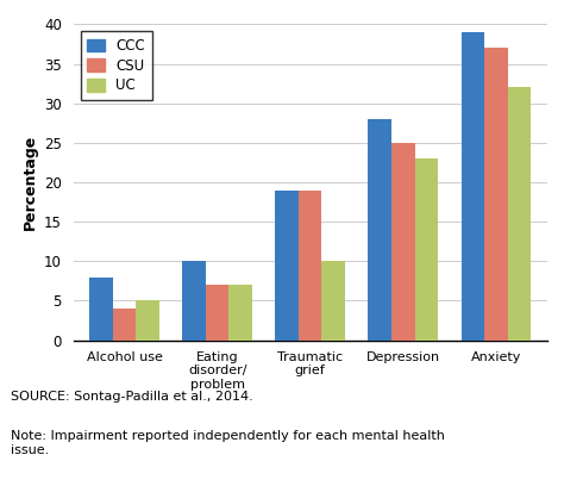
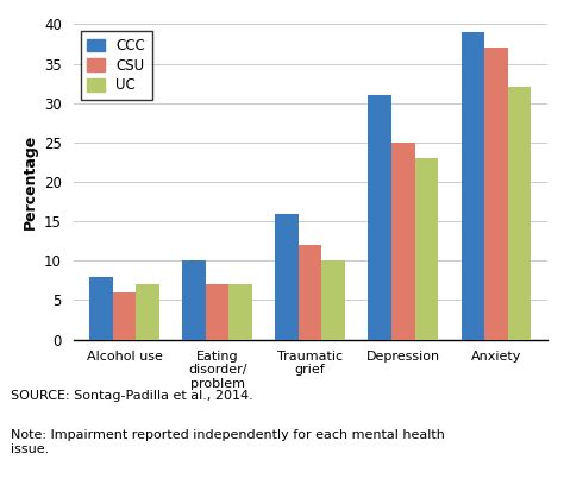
CSU/Alcohol use: 4 -> 6
UC/Alcohol use: 5 -> 7
CCC/Traumatic grief: 19 -> 16
CSU/Traumatic grief: 19 -> 12
CCC/Depression: 28 -> 31
